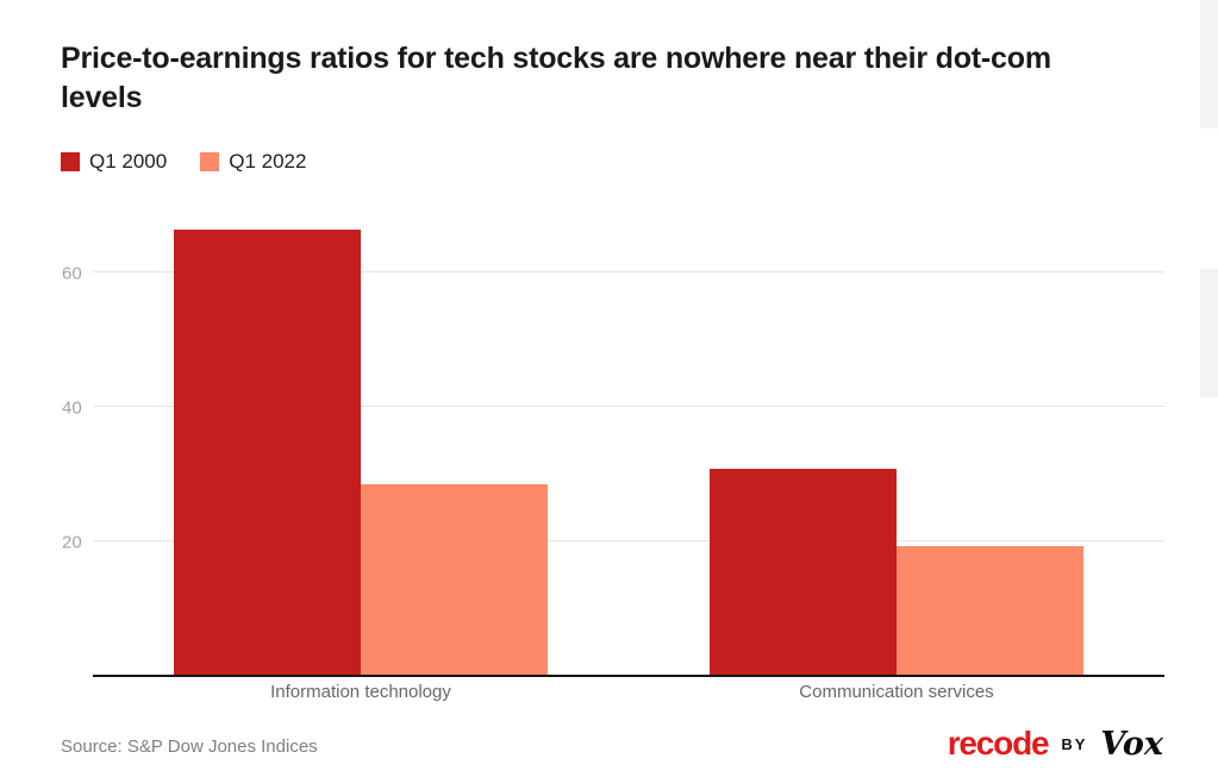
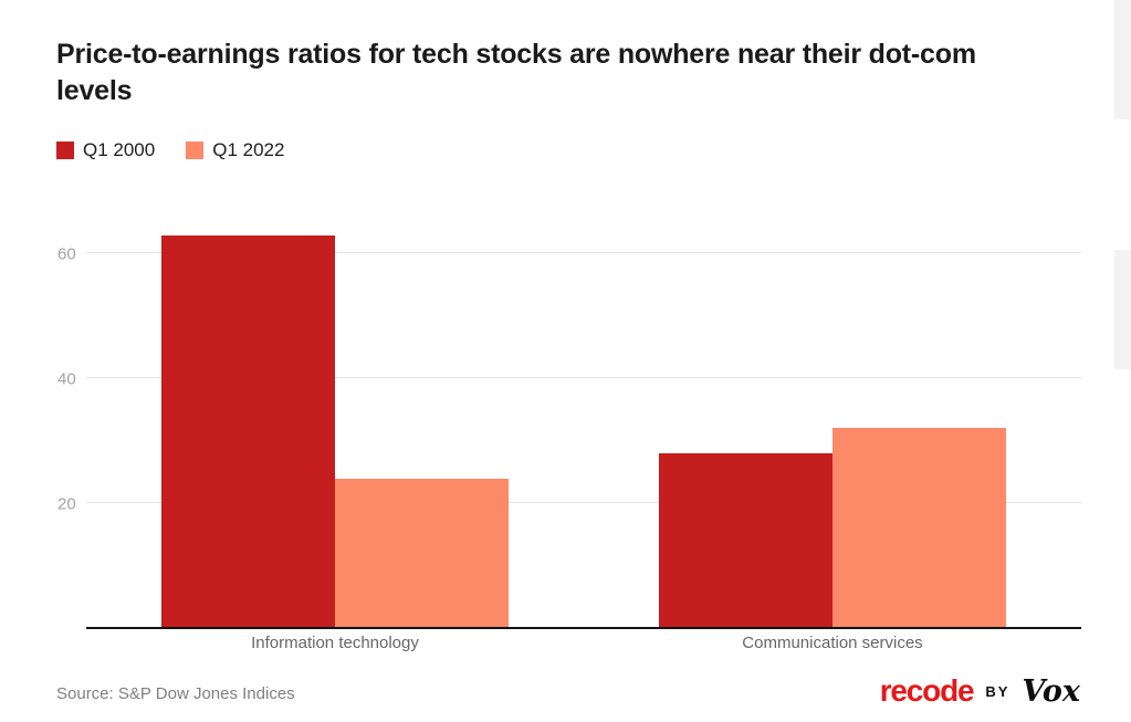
Q1 2000/Information technology: 66 -> 63
Q1 2022/Information technology: 29 -> 24
Q1 2000/Communication services: 31 -> 28
Q1 2022/Communication services: 19 -> 32
